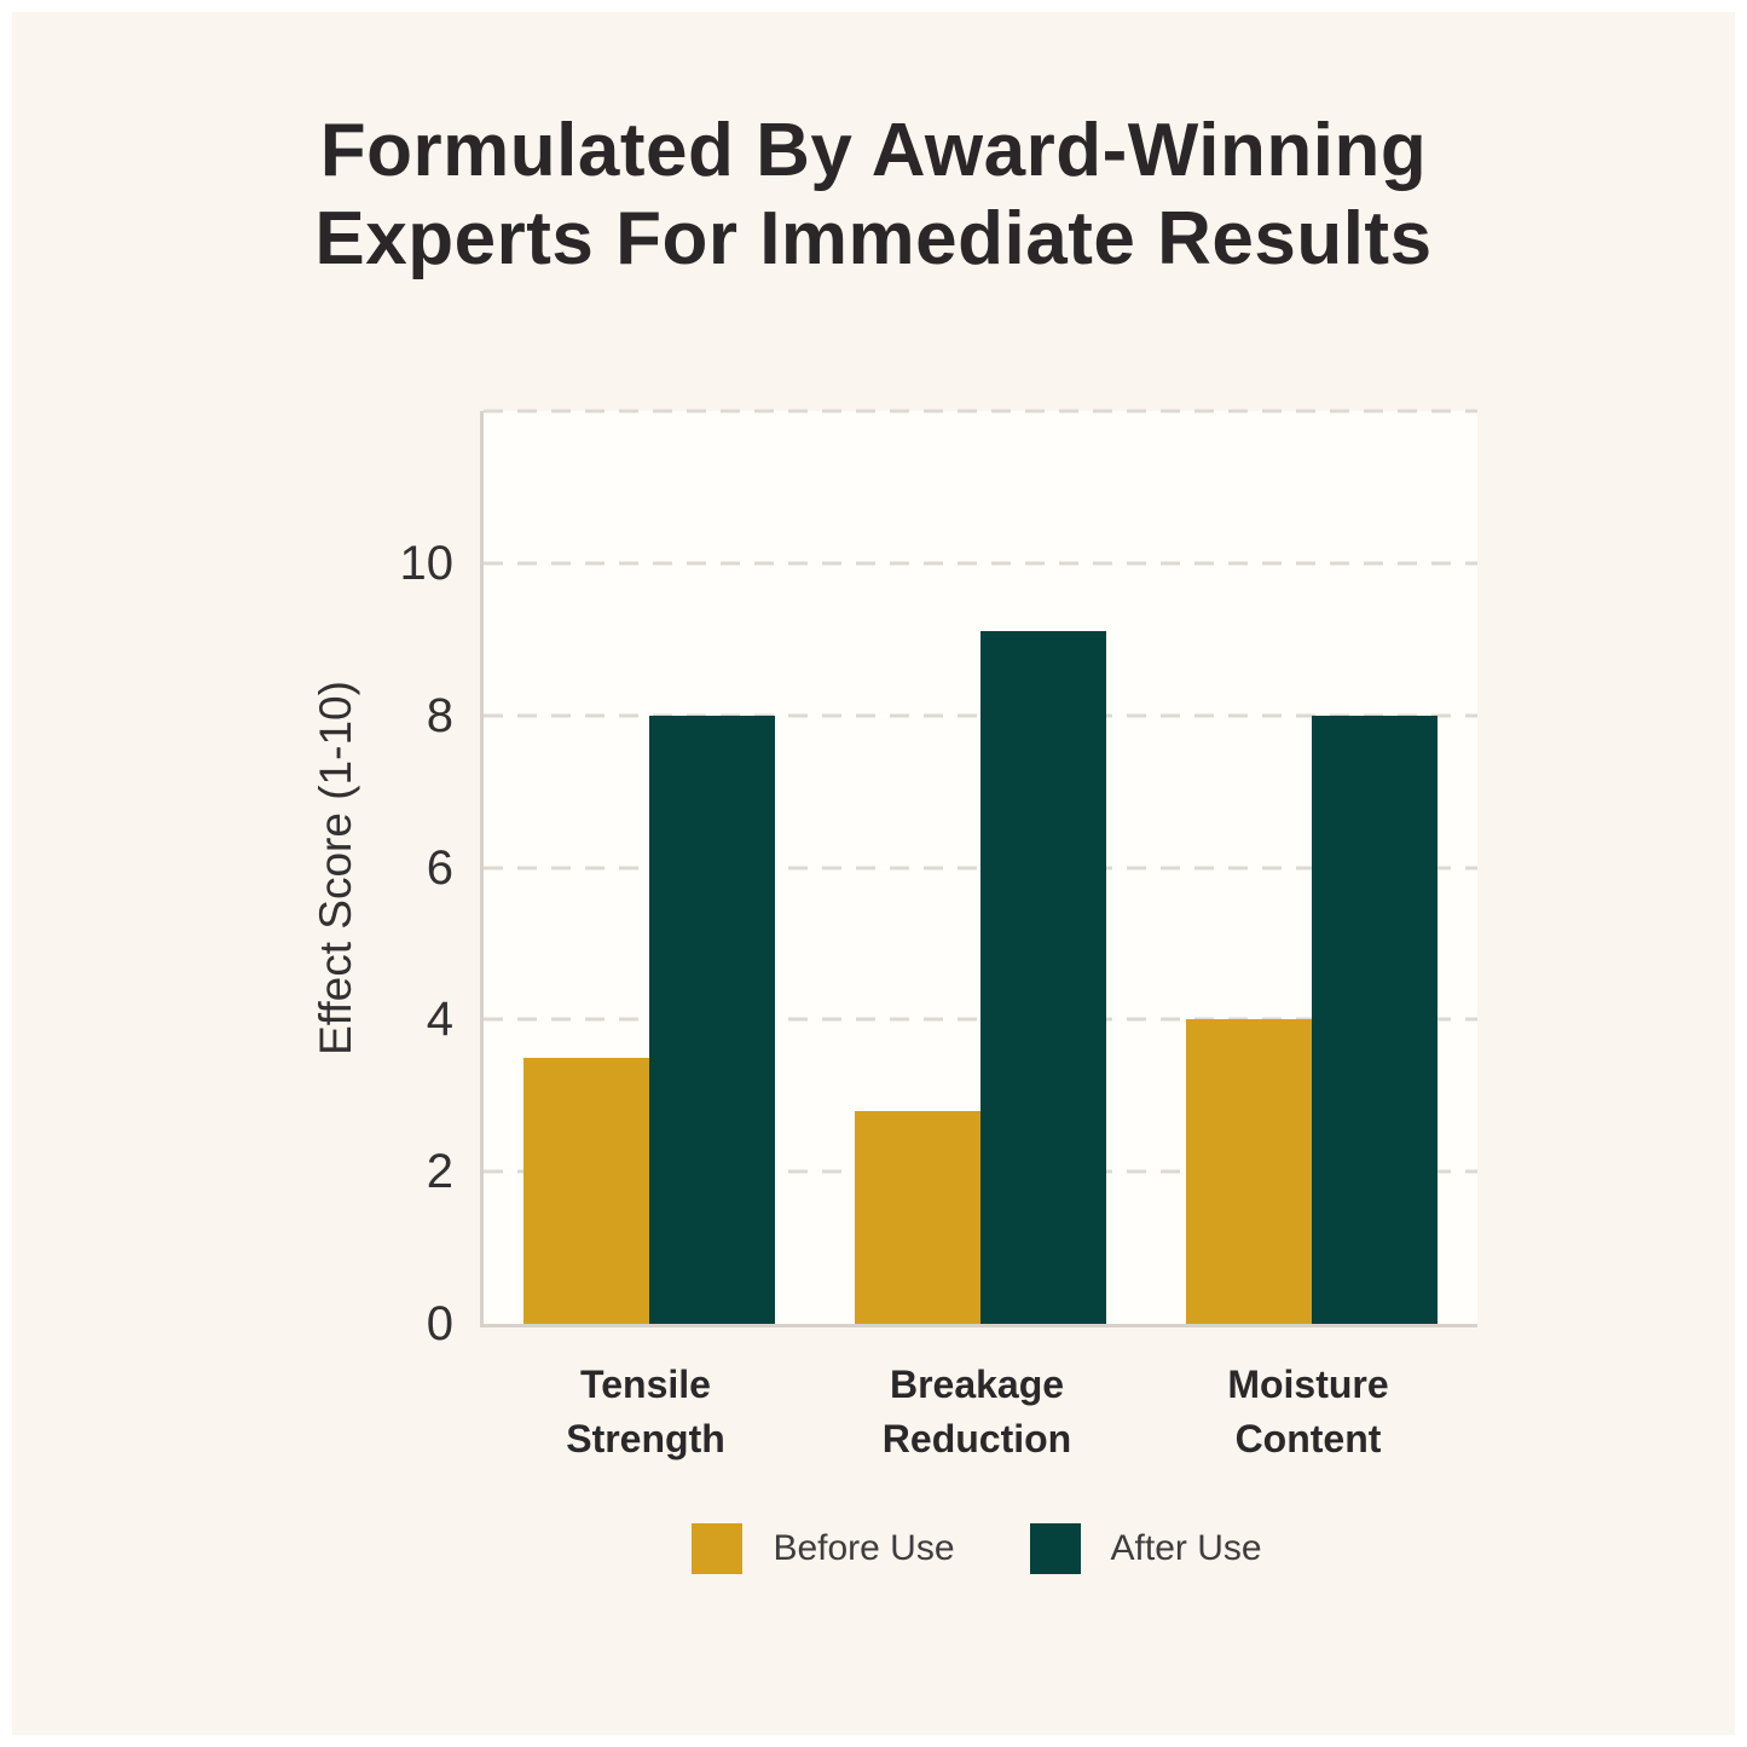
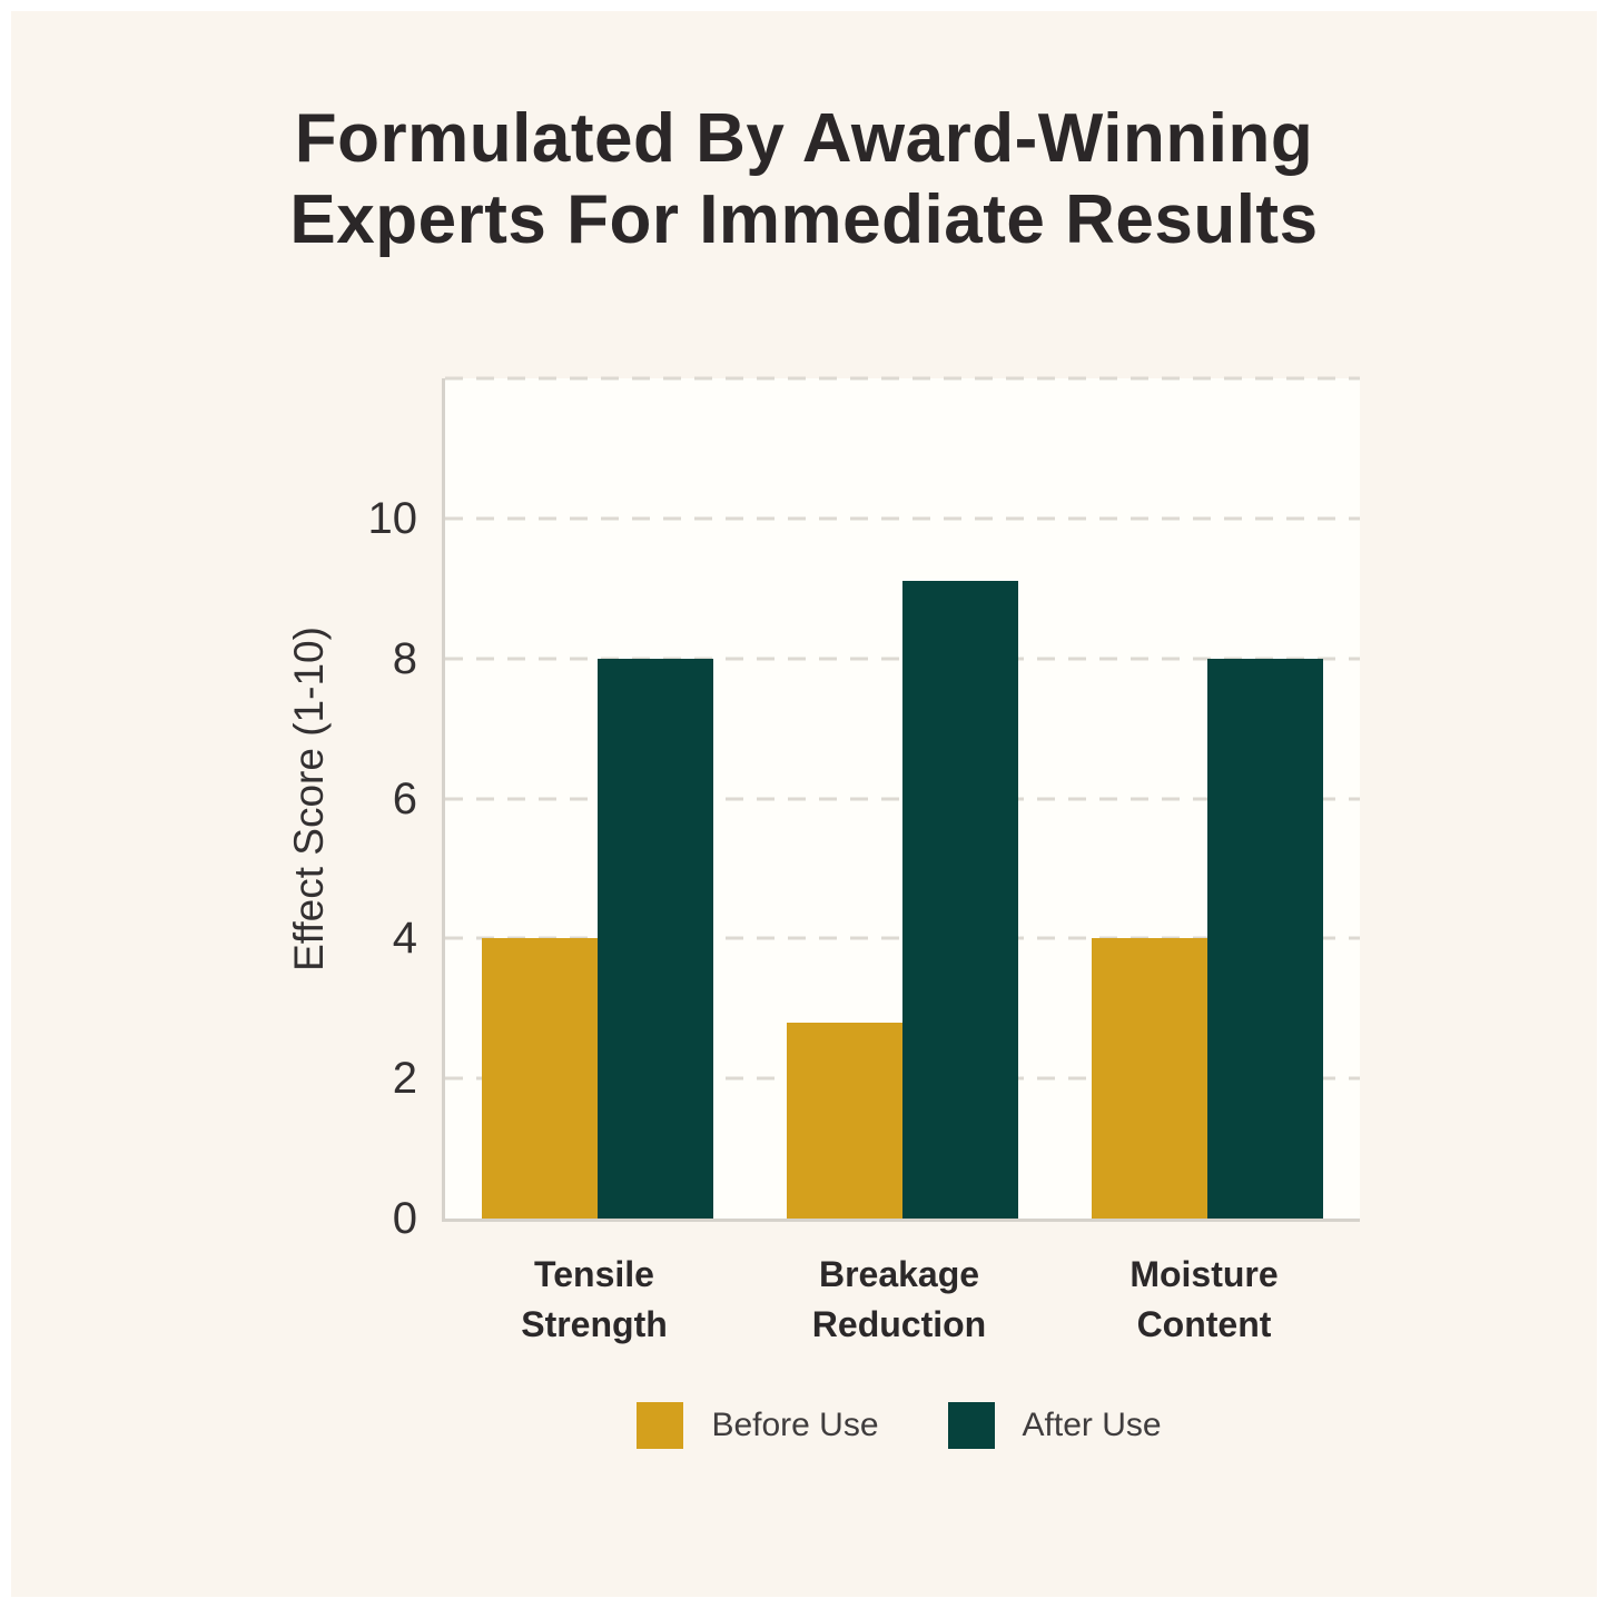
Before Use/Tensile Strength: 3.5 -> 4.0
